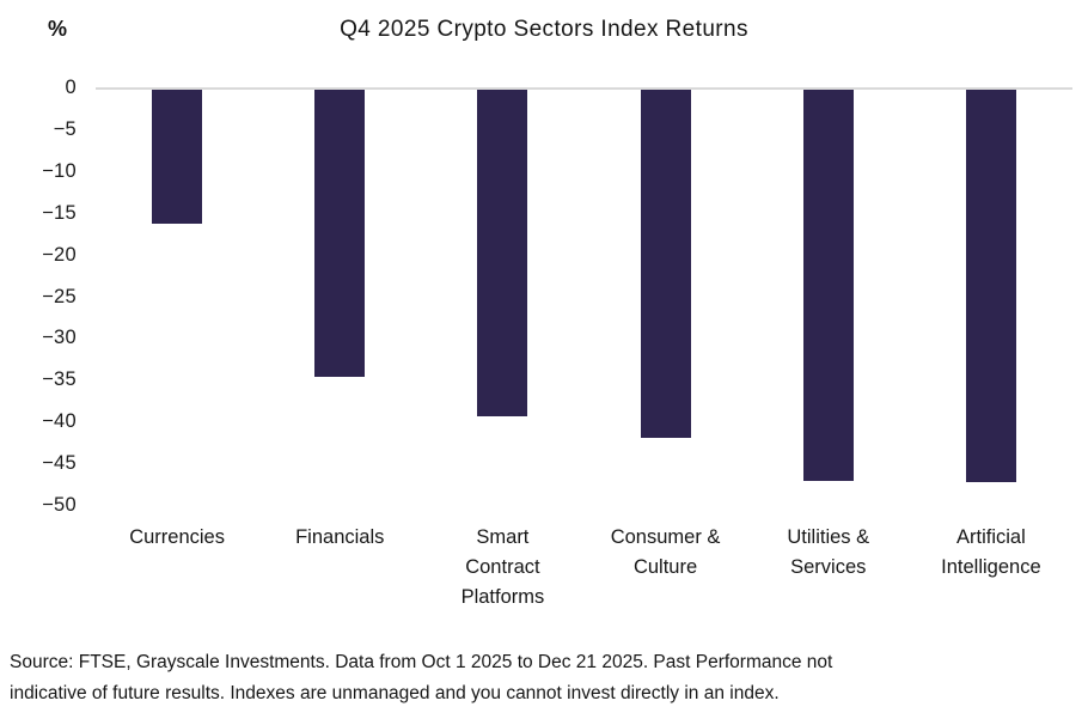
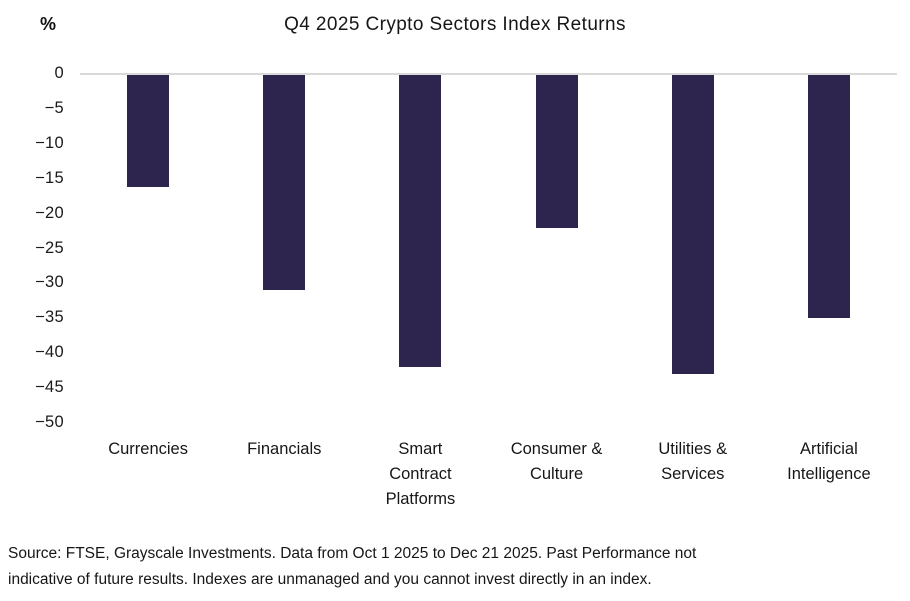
Financials: -34 -> -31
Smart Contract Platforms: -39 -> -42
Consumer & Culture: -42 -> -22
Utilities & Services: -47 -> -43
Artificial Intelligence: -47 -> -35
